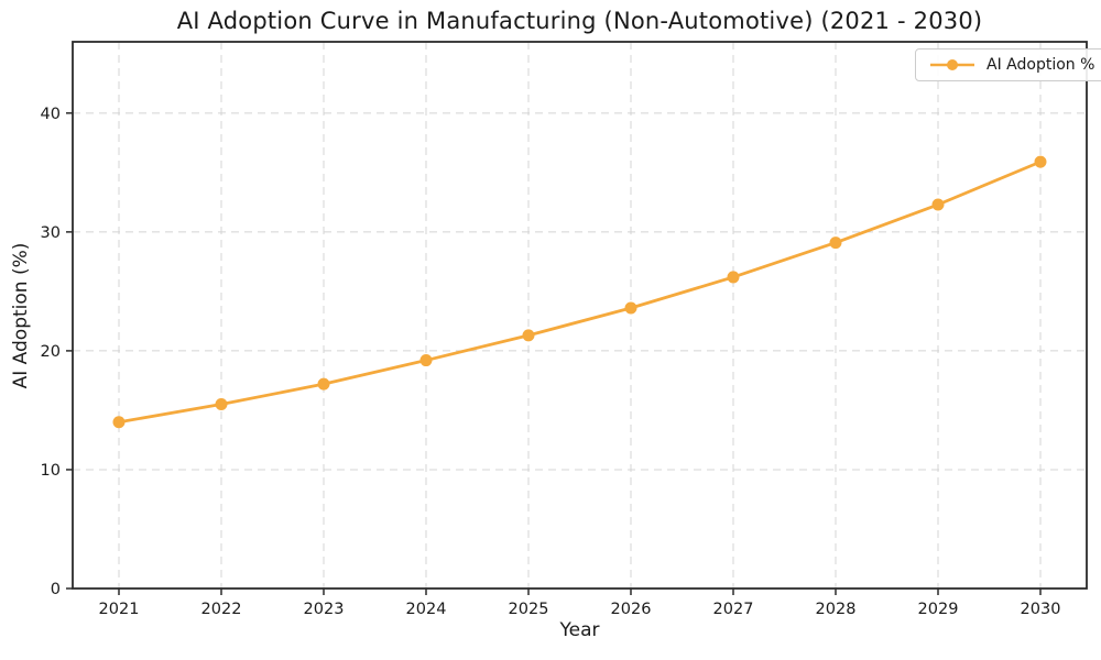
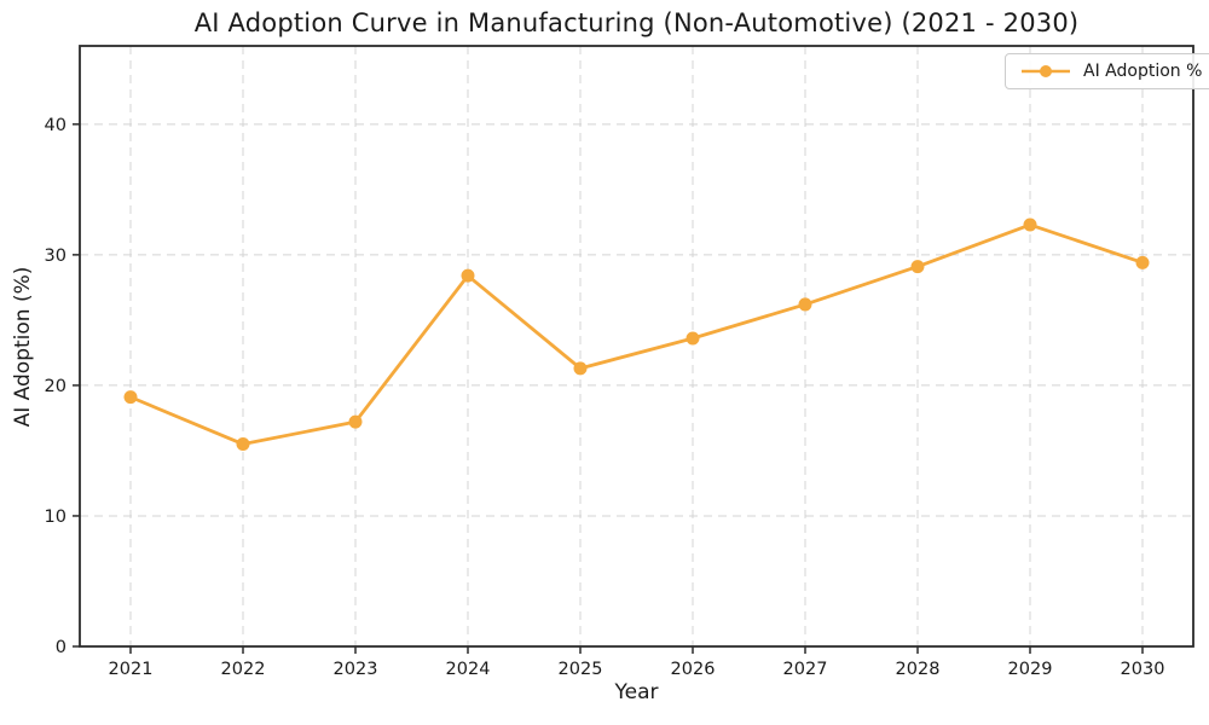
2021: 14.0 -> 19.1
2024: 19.2 -> 28.4
2030: 35.9 -> 29.4
